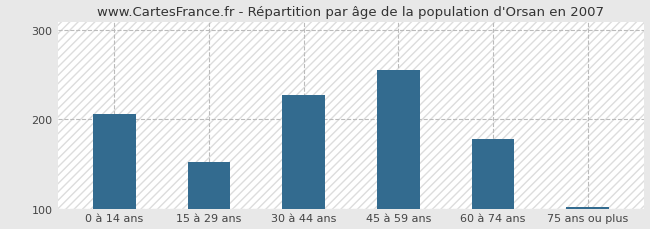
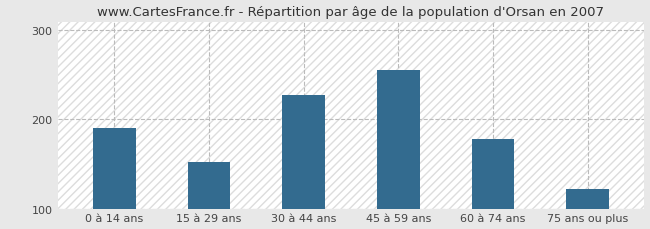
0 à 14 ans: 206 -> 190
75 ans ou plus: 102 -> 122
